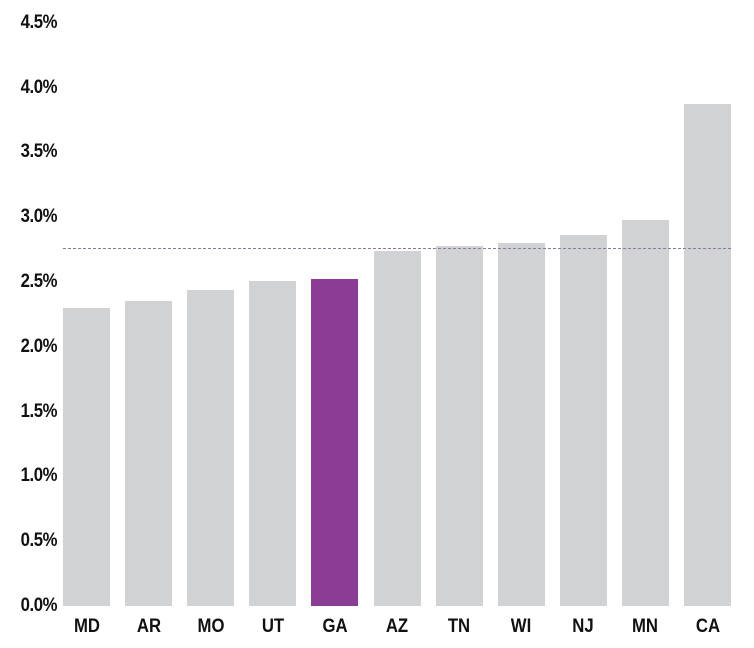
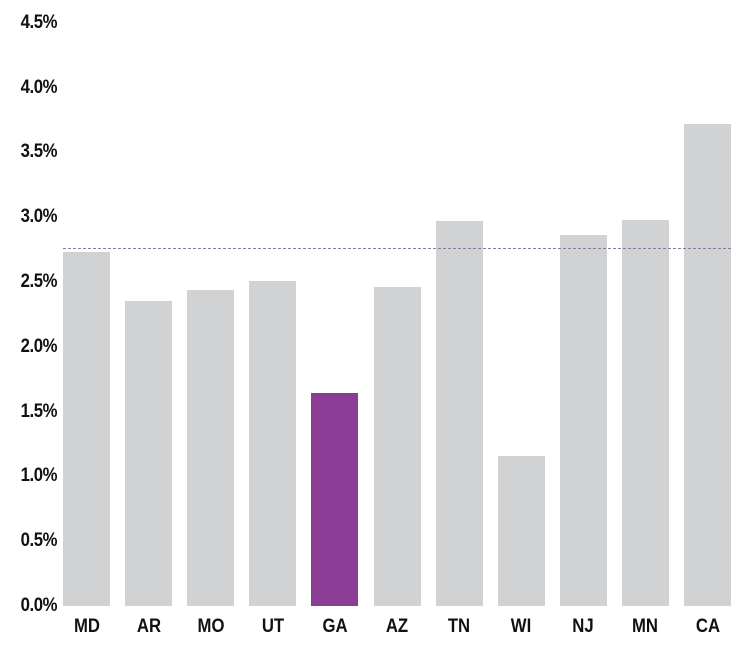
MD: 2.30% -> 2.73%
GA: 2.52% -> 1.64%
AZ: 2.74% -> 2.46%
TN: 2.78% -> 2.97%
WI: 2.80% -> 1.16%
CA: 3.87% -> 3.72%
